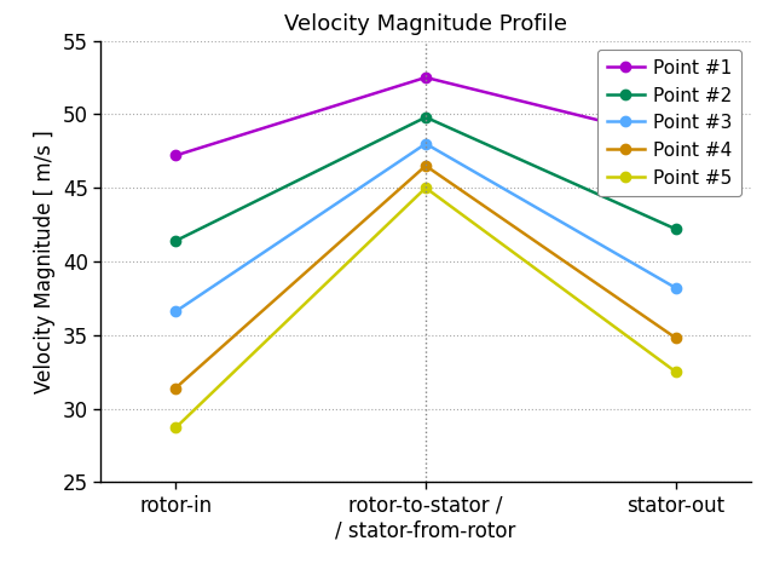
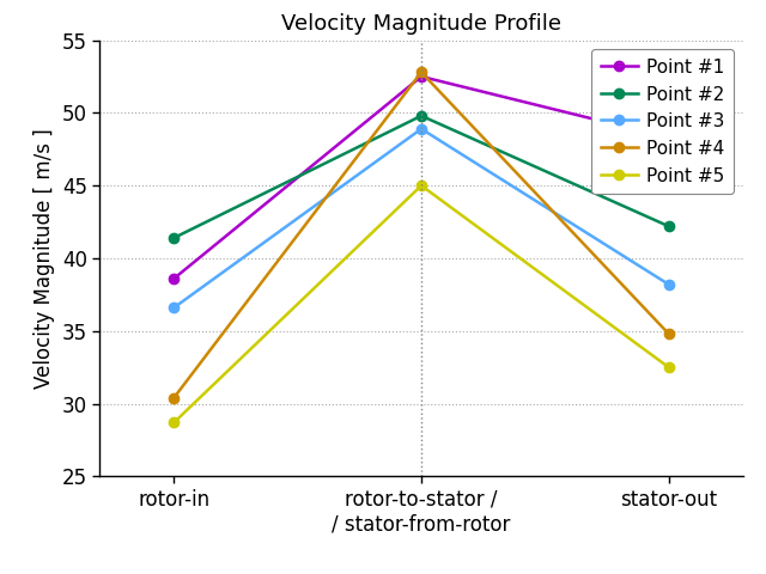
Point #1/rotor-in: 47.2 -> 38.6
Point #4/rotor-in: 31.4 -> 30.4
Point #3/rotor-to-stator / / stator-from-rotor: 48.0 -> 48.9
Point #4/rotor-to-stator / / stator-from-rotor: 46.5 -> 52.8
